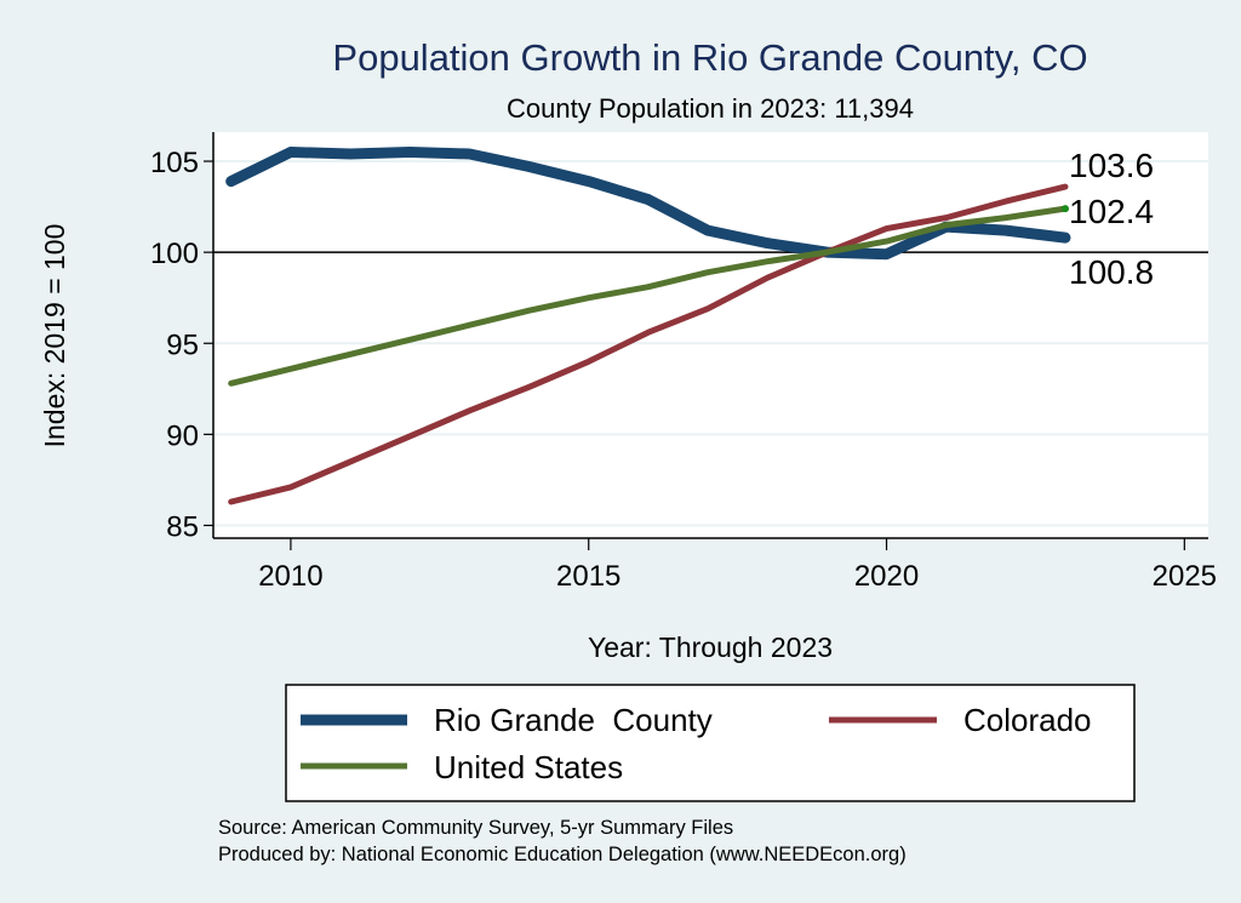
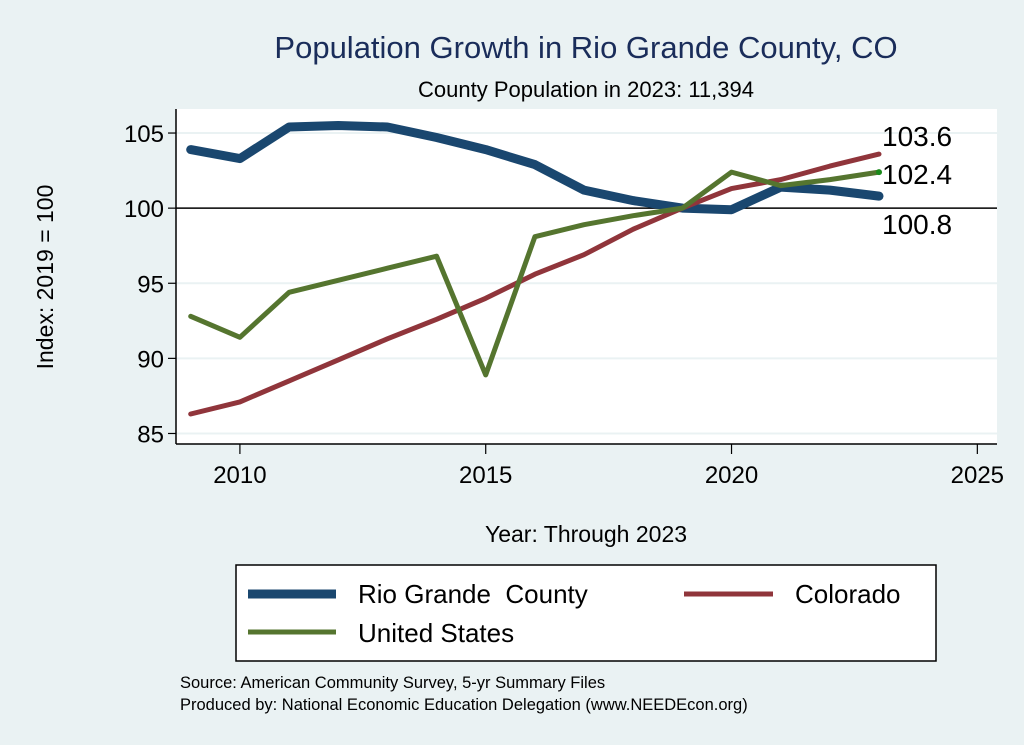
Rio Grande County/2010: 105.5 -> 103.3
United States/2010: 93.6 -> 91.4
United States/2015: 97.5 -> 88.9
United States/2020: 100.6 -> 102.4
